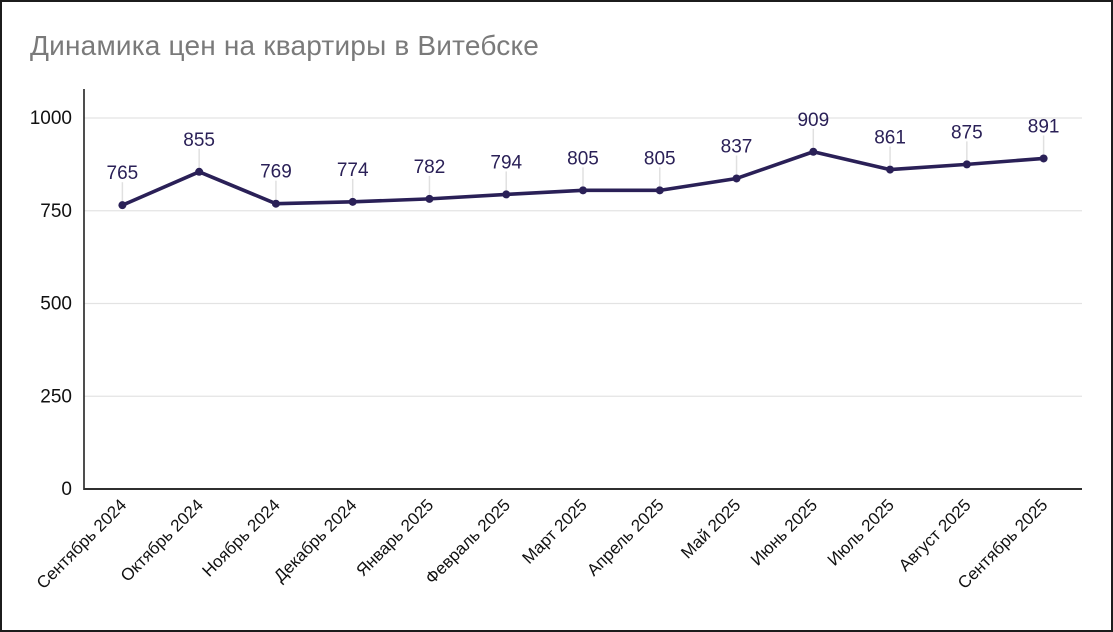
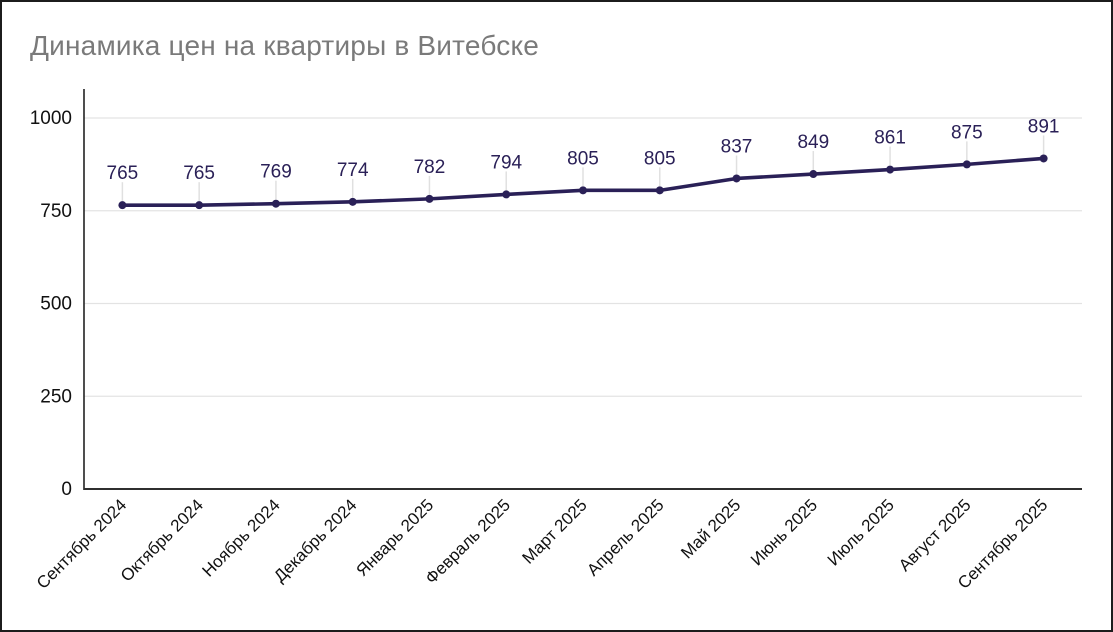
Октябрь 2024: 855 -> 765
Июнь 2025: 909 -> 849
